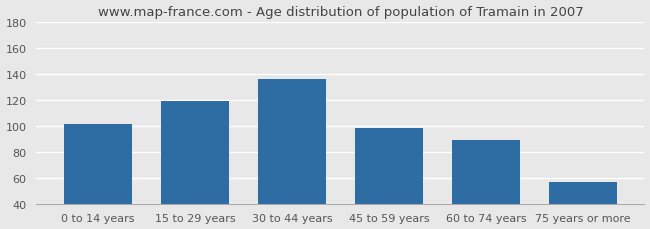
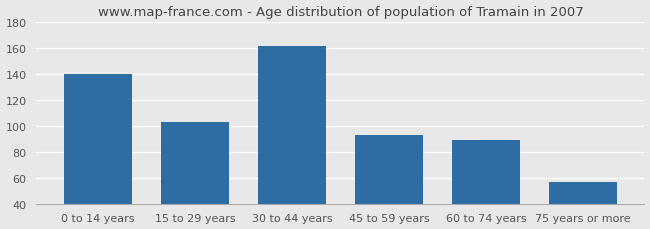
0 to 14 years: 101 -> 140
15 to 29 years: 119 -> 103
30 to 44 years: 136 -> 161
45 to 59 years: 98 -> 93
